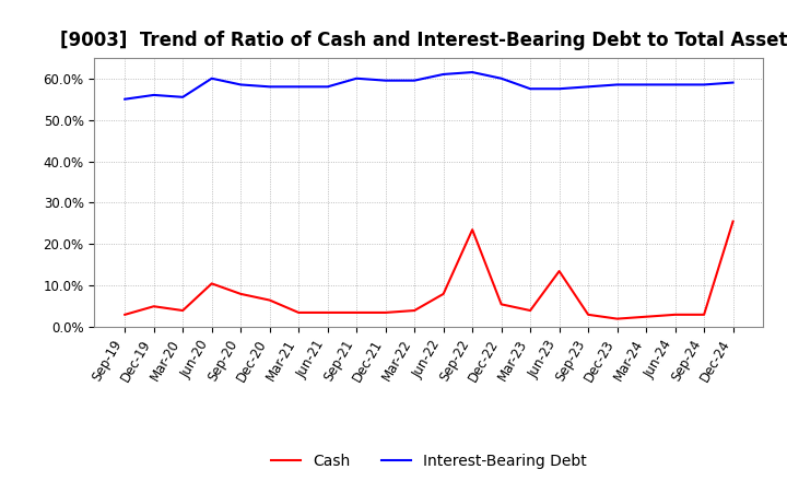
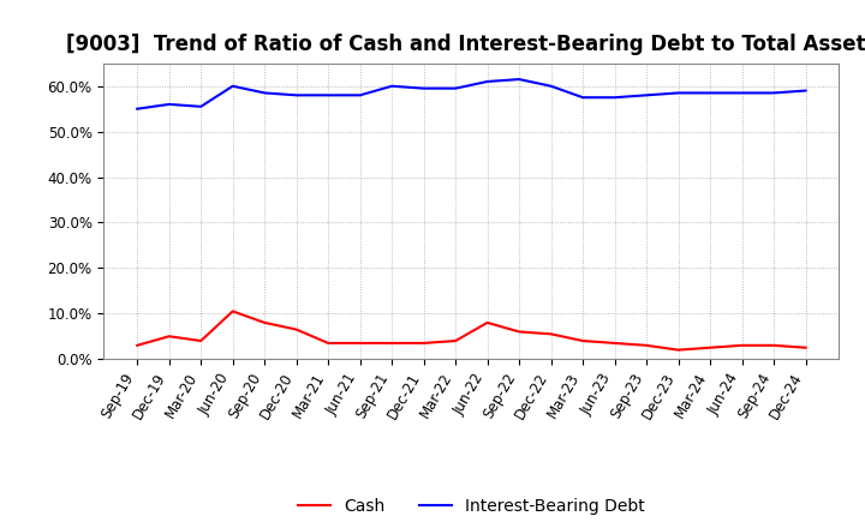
Cash/Sep-22: 23.5% -> 6.0%
Cash/Jun-23: 13.5% -> 3.5%
Cash/Dec-24: 25.5% -> 2.5%
